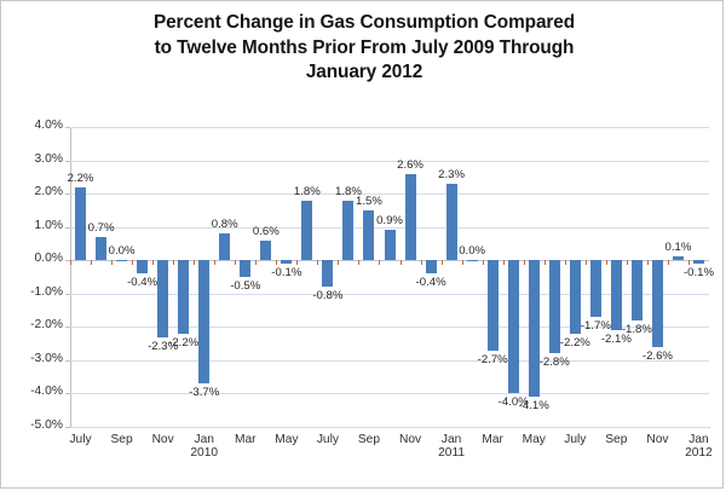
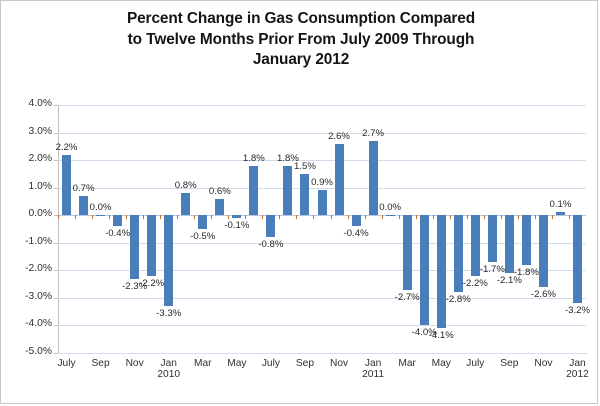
Jan 2010: -3.7% -> -3.3%
Jan 2011: 2.3% -> 2.7%
Jan 2012: -0.1% -> -3.2%
